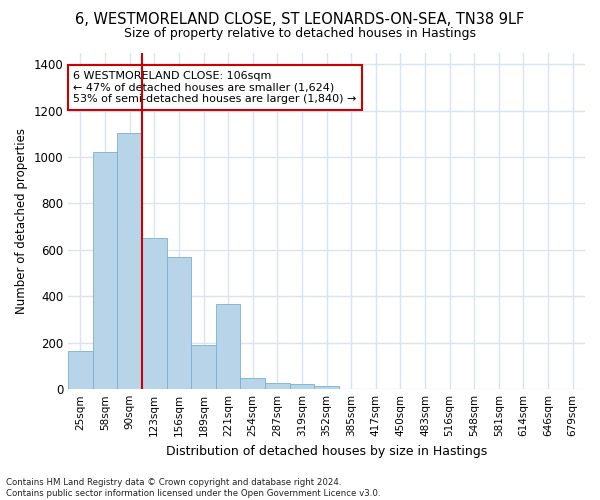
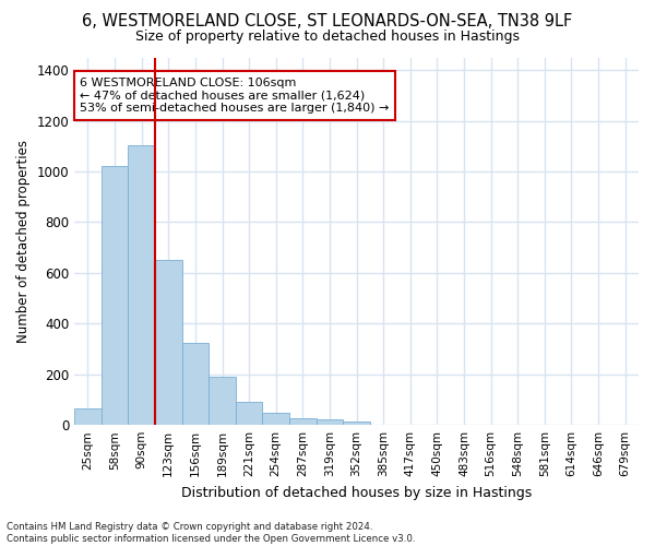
25sqm: 165 -> 65
156sqm: 570 -> 325
221sqm: 365 -> 90
